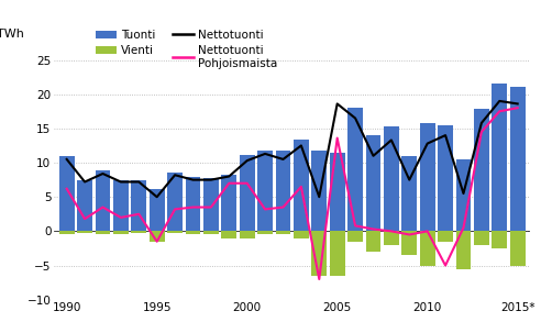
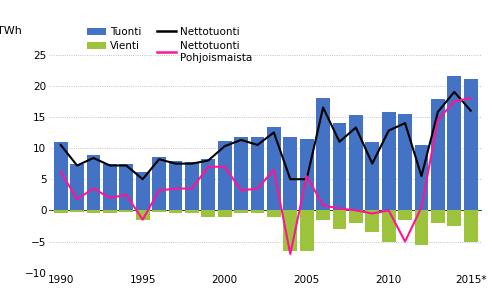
Nettotuonti/2005: 18.6 -> 5.0
Nettotuonti Pohjoismaista/2005: 13.6 -> 5.5
Nettotuonti/2015*: 18.6 -> 16.0
